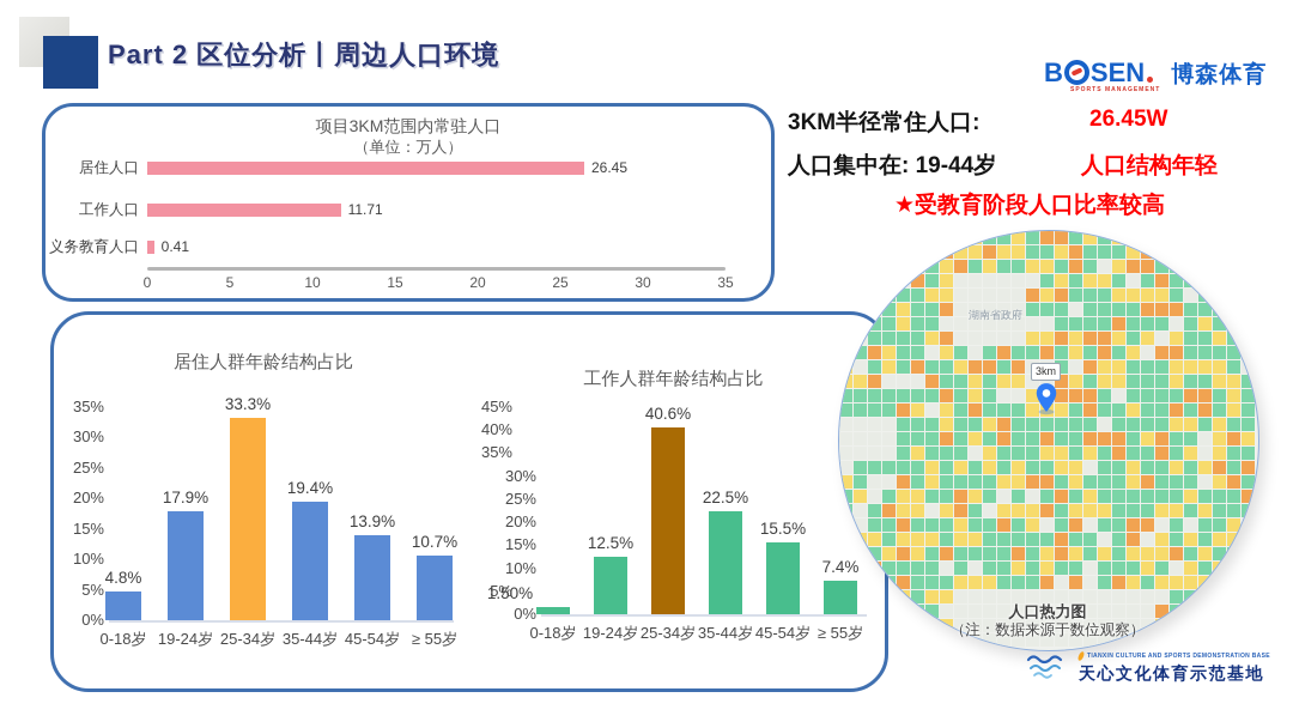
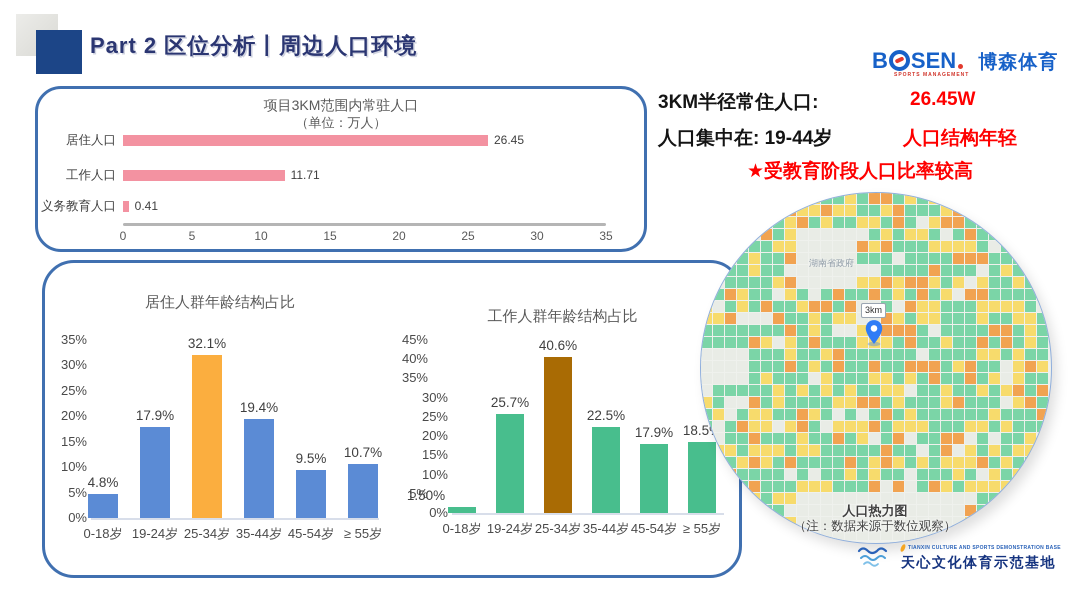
居住人群年龄结构占比/25-34岁: 33.3% -> 32.1%
居住人群年龄结构占比/45-54岁: 13.9% -> 9.5%
工作人群年龄结构占比/19-24岁: 12.5% -> 25.7%
工作人群年龄结构占比/45-54岁: 15.5% -> 17.9%
工作人群年龄结构占比/≥ 55岁: 7.4% -> 18.5%
